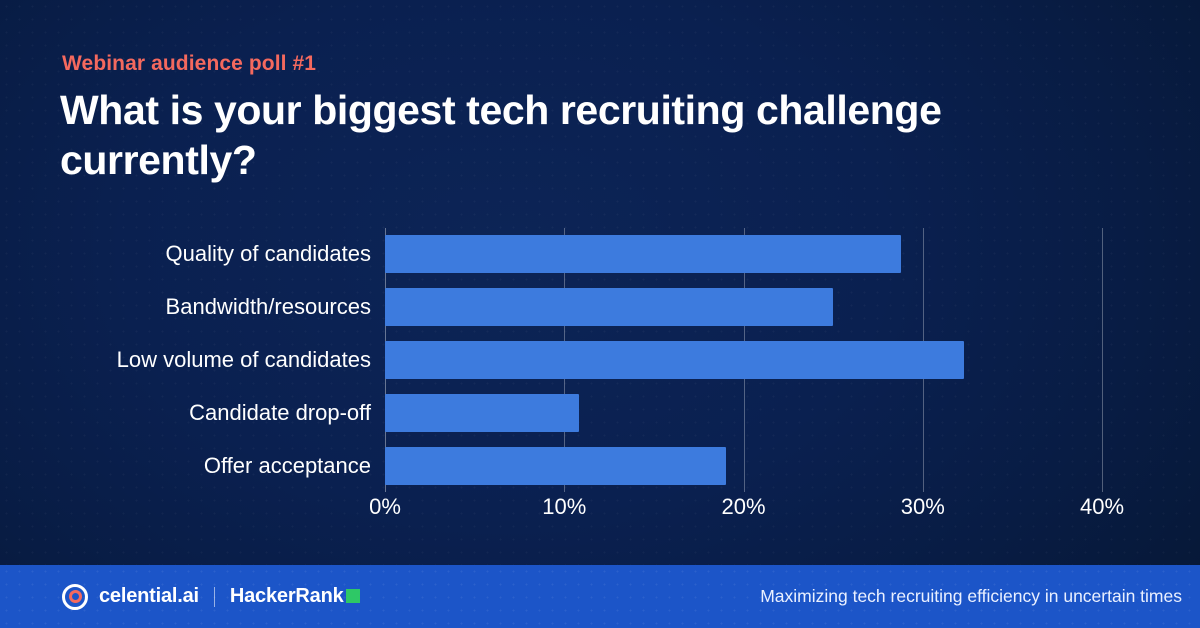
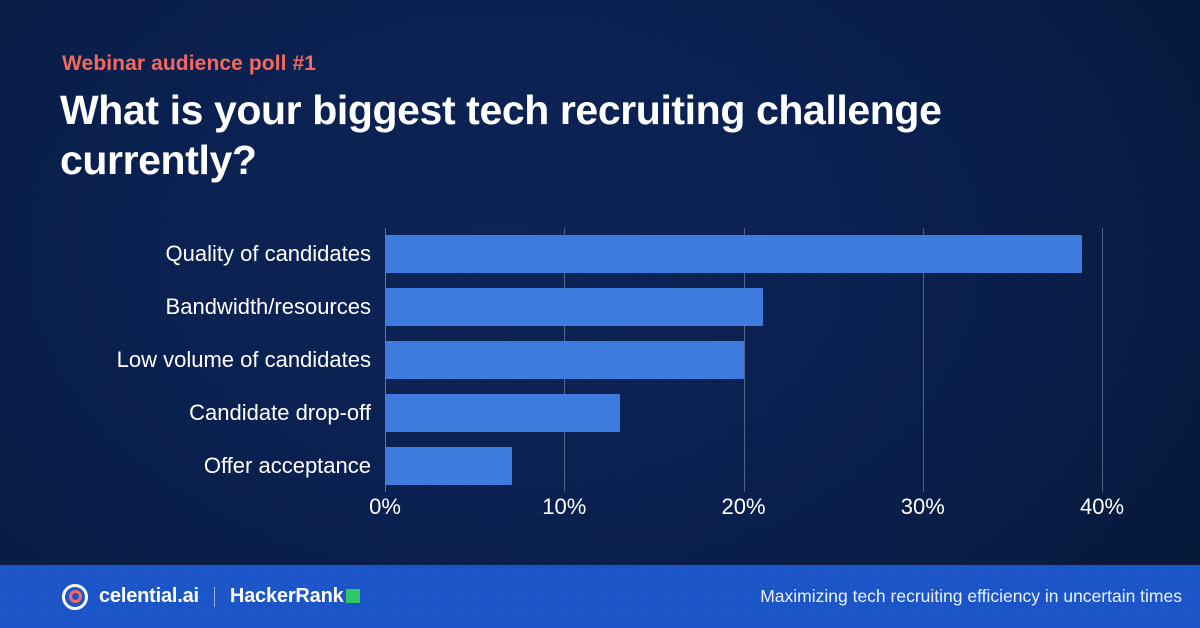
Quality of candidates: 28.8% -> 38.9%
Bandwidth/resources: 25.0% -> 21.1%
Low volume of candidates: 32.3% -> 20.0%
Candidate drop-off: 10.8% -> 13.1%
Offer acceptance: 19.0% -> 7.1%
